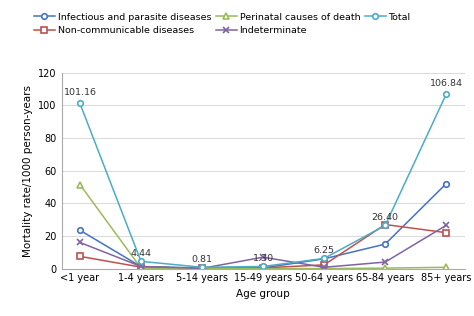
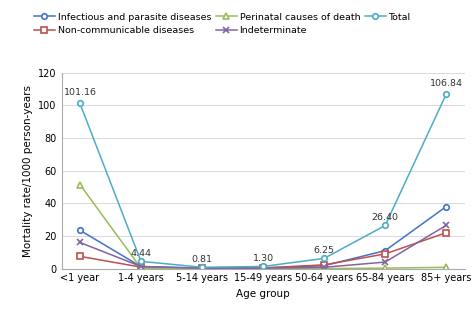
Indeterminate/15-49 years: 7 -> 0
Infectious and parasite diseases/50-64 years: 6 -> 2
Infectious and parasite diseases/65-84 years: 15 -> 11
Non-communicable diseases/65-84 years: 27 -> 9
Infectious and parasite diseases/85+ years: 52 -> 38
